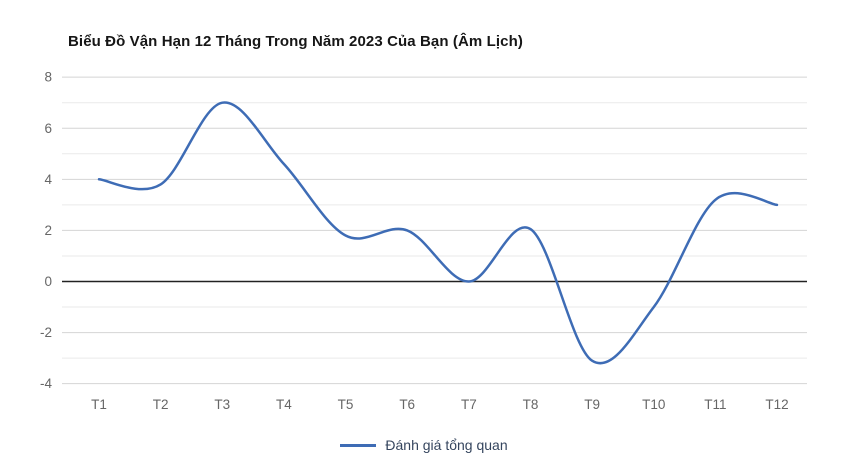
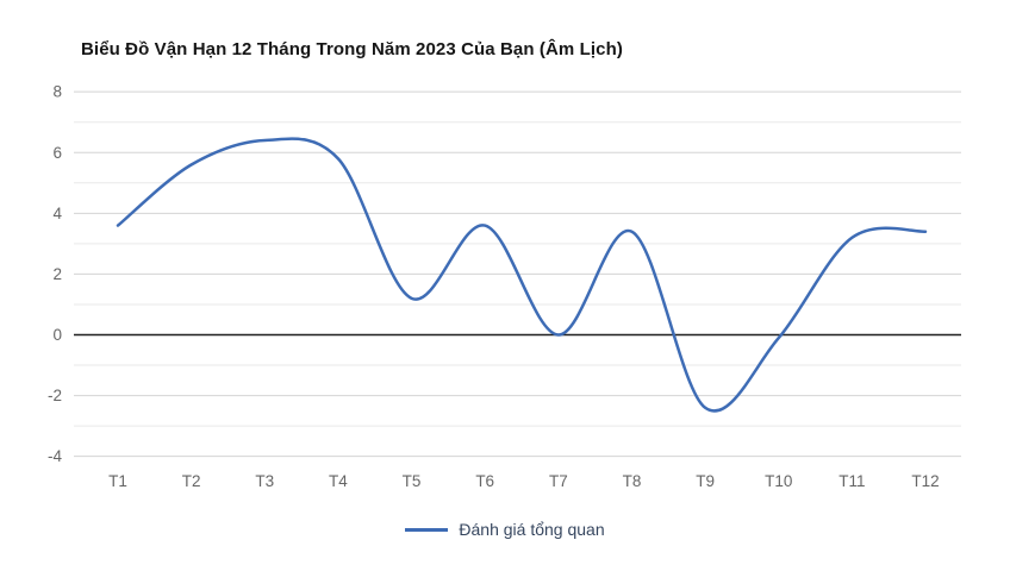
T1: 4.0 -> 3.6
T2: 3.8 -> 5.6
T3: 7.0 -> 6.4
T4: 4.6 -> 5.8
T5: 1.8 -> 1.2
T6: 2.0 -> 3.6
T8: 2.0 -> 3.4
T9: -3.1 -> -2.4
T10: -1.0 -> -0.1
T12: 3.0 -> 3.4
